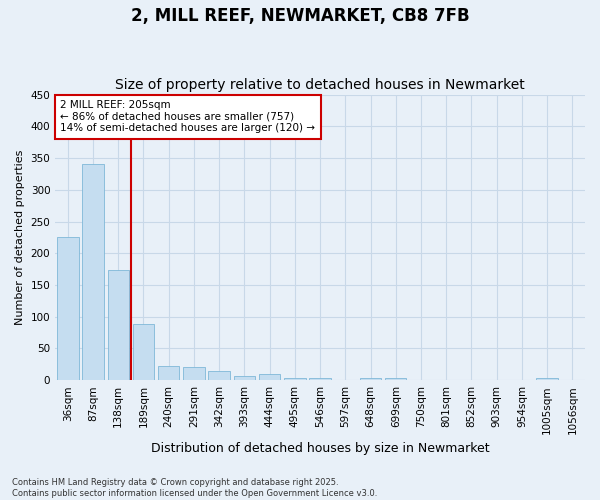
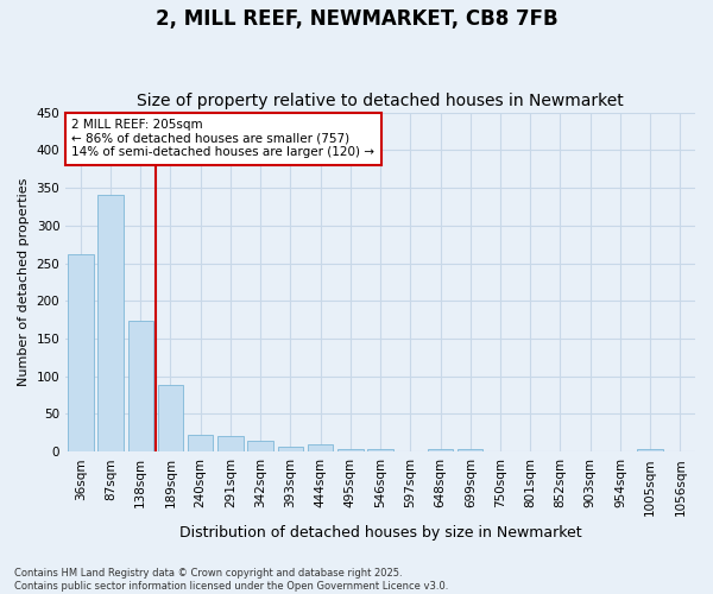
36sqm: 225 -> 262
